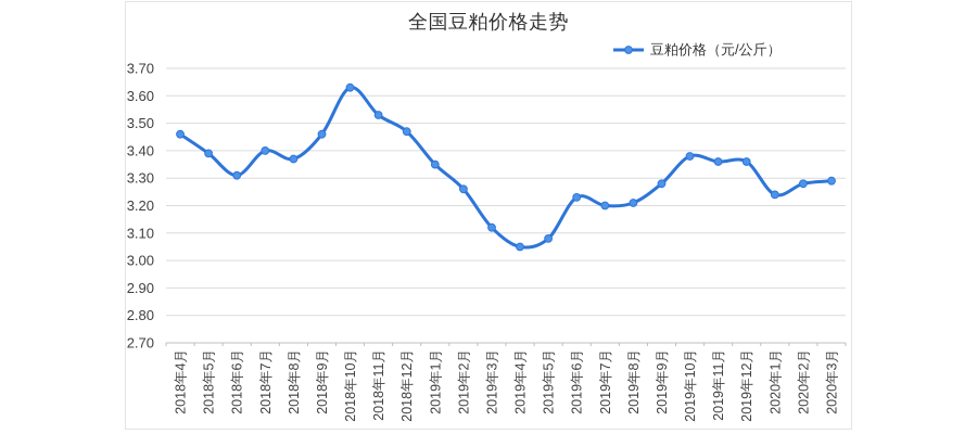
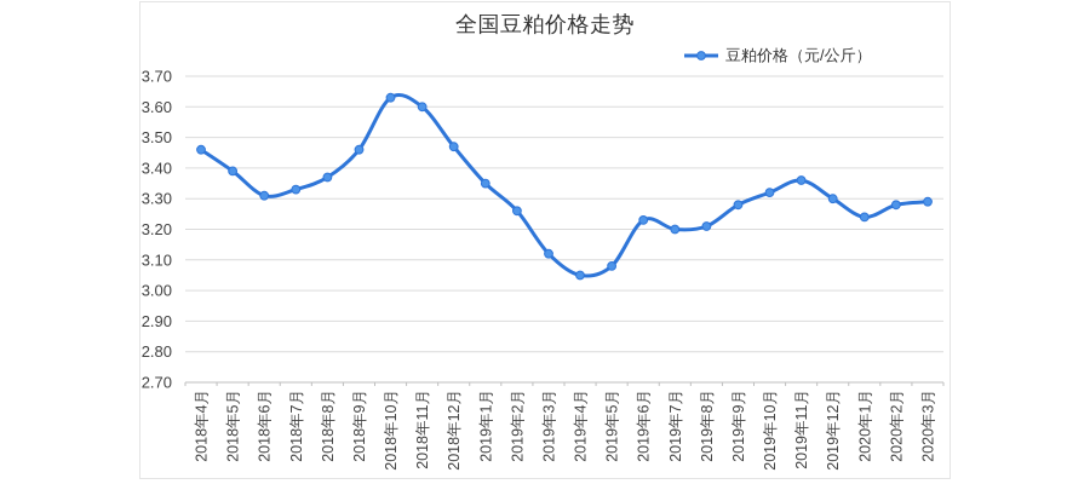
2018年7月: 3.40 -> 3.33
2018年11月: 3.53 -> 3.60
2019年10月: 3.38 -> 3.32
2019年12月: 3.36 -> 3.30
